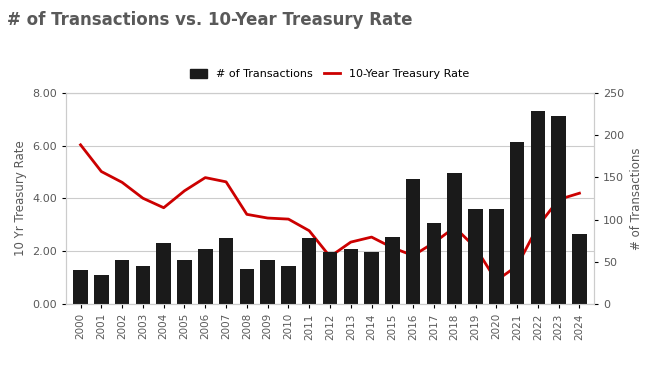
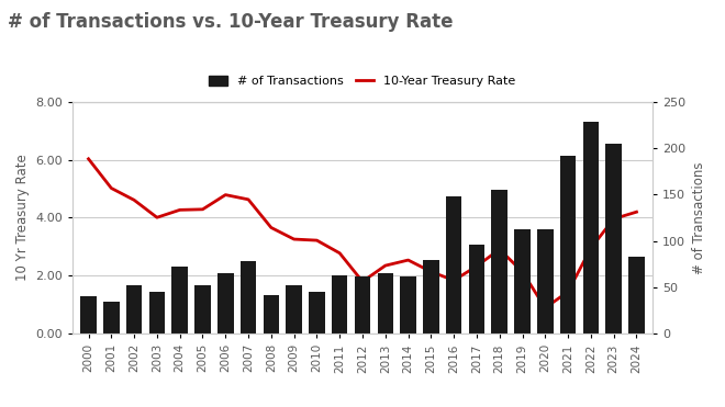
10-Year Treasury Rate/2004: 3.65 -> 4.27
10-Year Treasury Rate/2008: 3.40 -> 3.66
# of Transactions/2011: 78 -> 63
# of Transactions/2023: 222 -> 205
